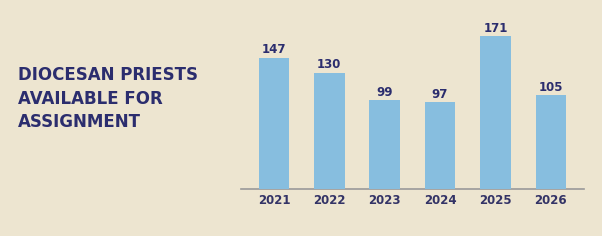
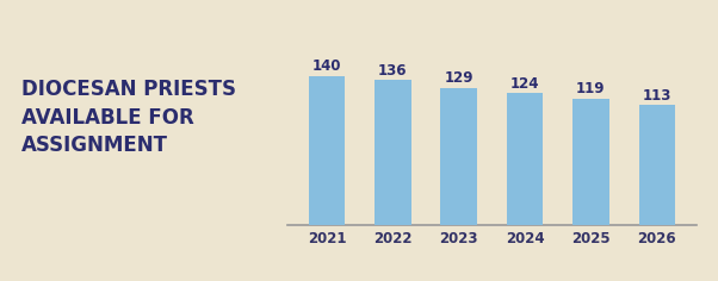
2021: 147 -> 140
2022: 130 -> 136
2023: 99 -> 129
2024: 97 -> 124
2025: 171 -> 119
2026: 105 -> 113
